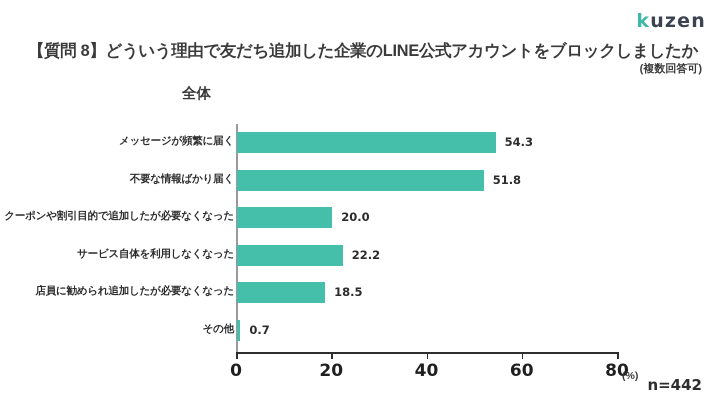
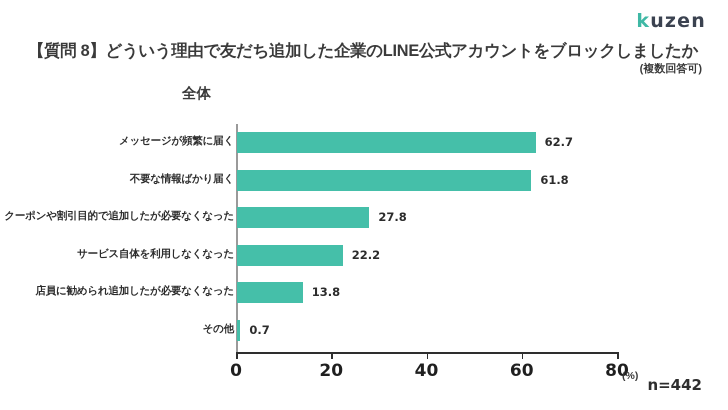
メッセージが頻繁に届く: 54.3 -> 62.7
不要な情報ばかり届く: 51.8 -> 61.8
クーポンや割引目的で追加したが必要なくなった: 20.0 -> 27.8
店員に勧められ追加したが必要なくなった: 18.5 -> 13.8
